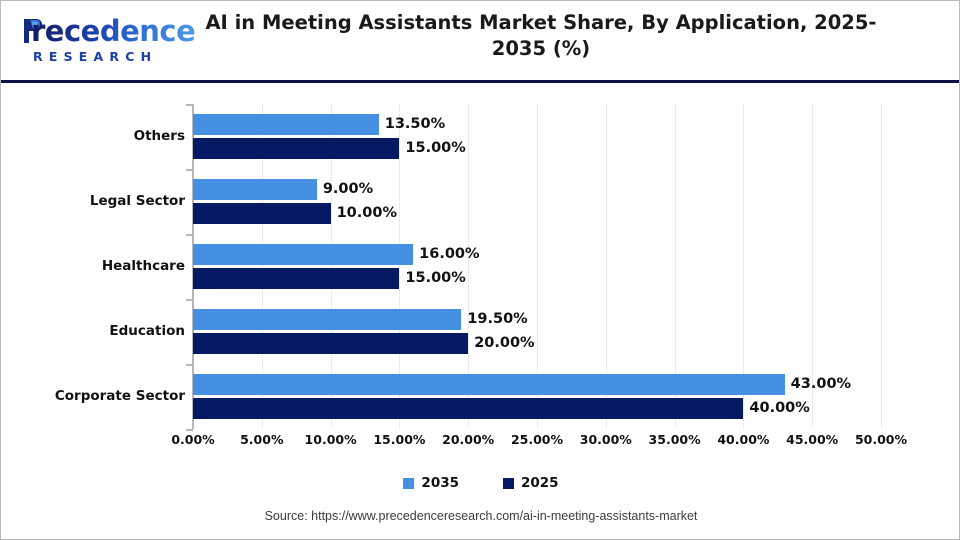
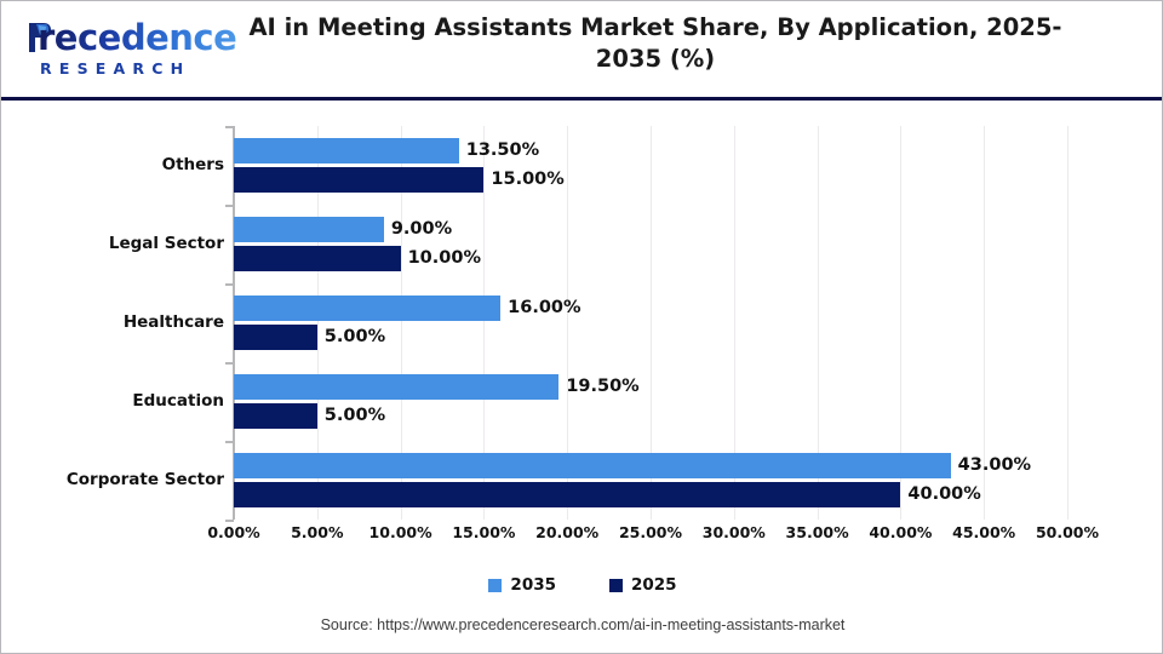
2025/Healthcare: 15.00% -> 5.00%
2025/Education: 20.00% -> 5.00%
